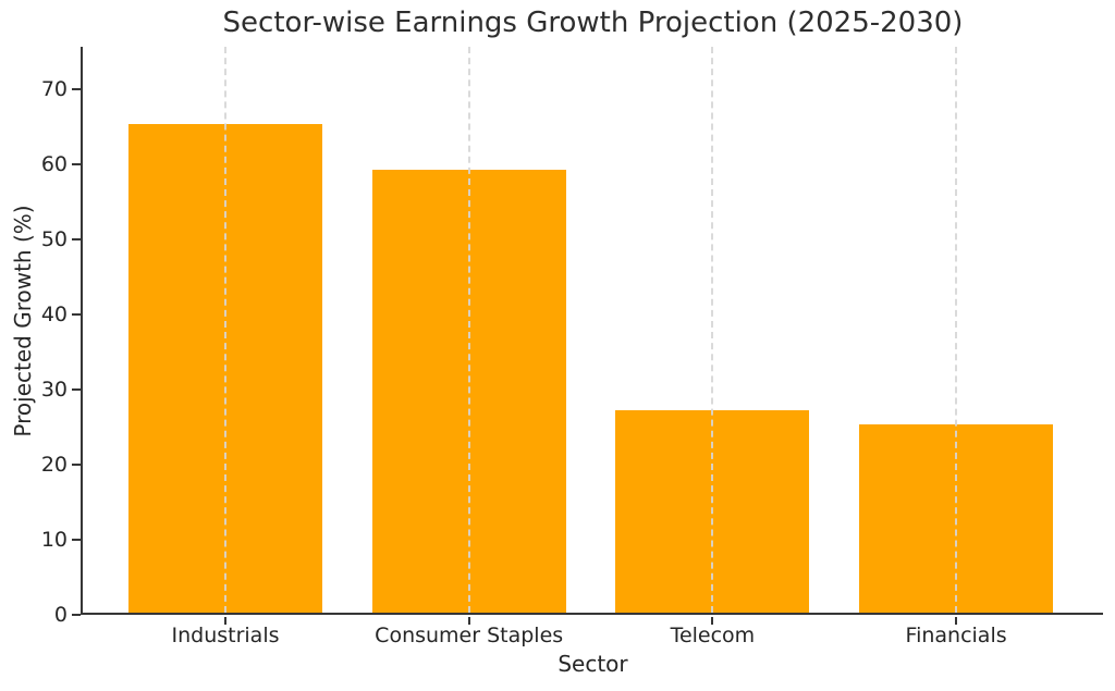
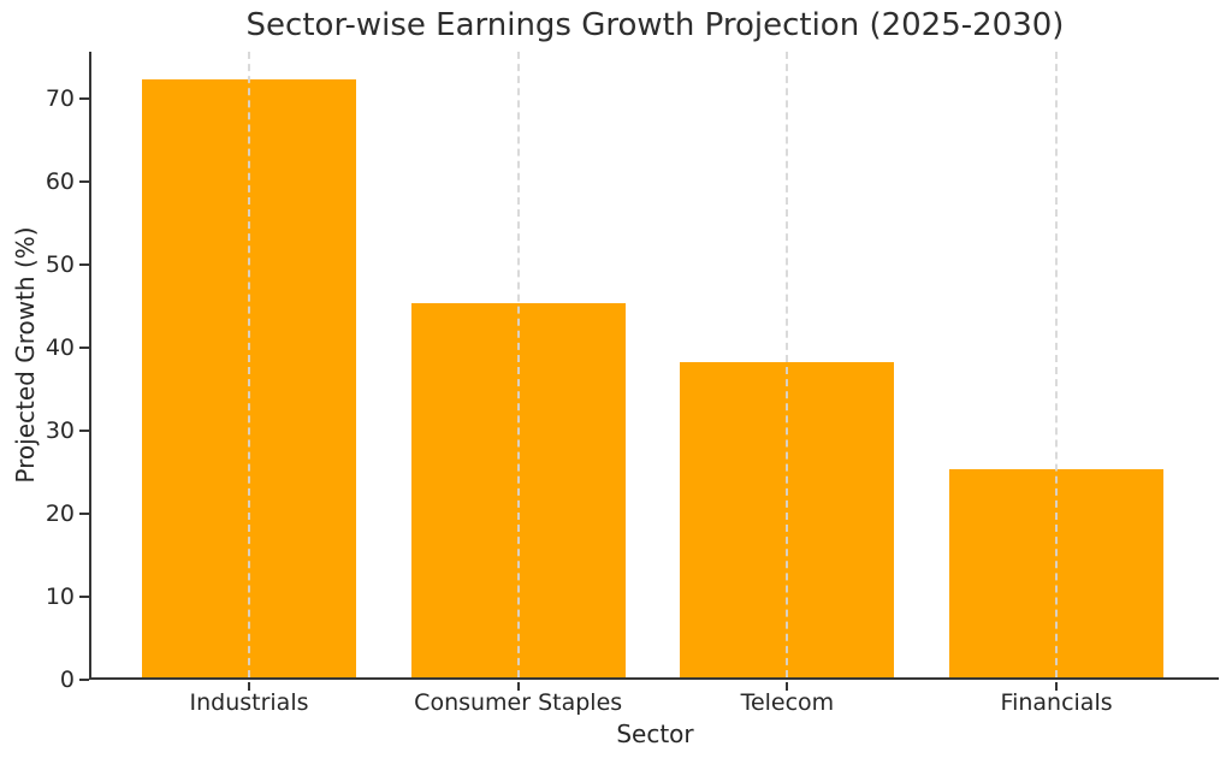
Industrials: 65 -> 72
Consumer Staples: 59 -> 45
Telecom: 27 -> 38
